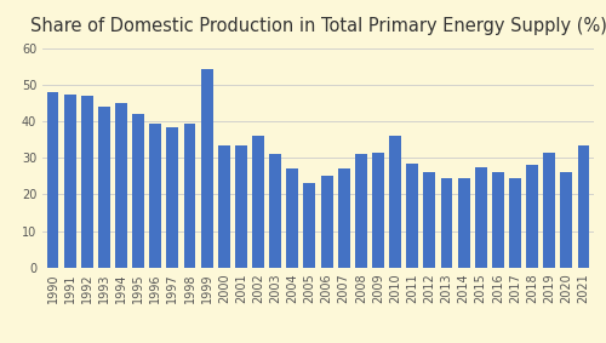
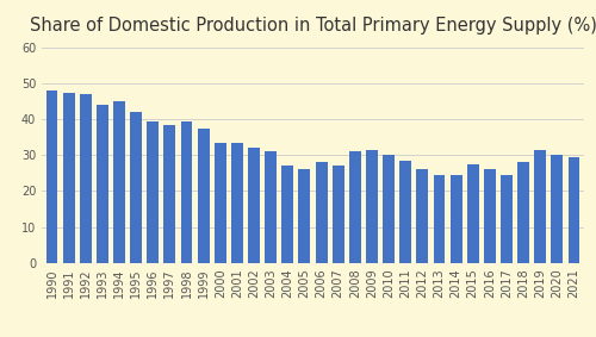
1999: 54.5 -> 37.5
2002: 36.0 -> 32.0
2005: 23.0 -> 26.0
2006: 25.0 -> 28.0
2010: 36.0 -> 30.0
2020: 26.0 -> 30.0
2021: 33.5 -> 29.5
